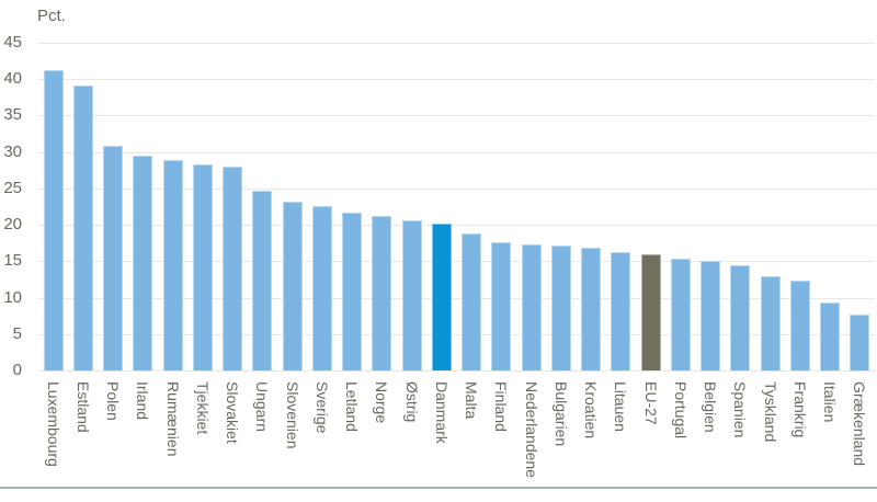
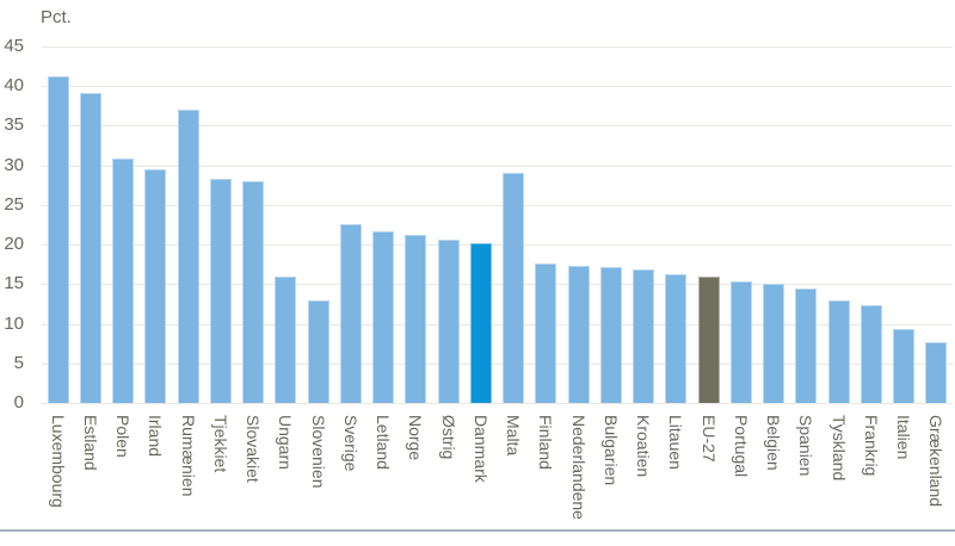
Rumænien: 29 -> 37
Ungarn: 25 -> 16
Slovenien: 23 -> 13
Malta: 19 -> 29
